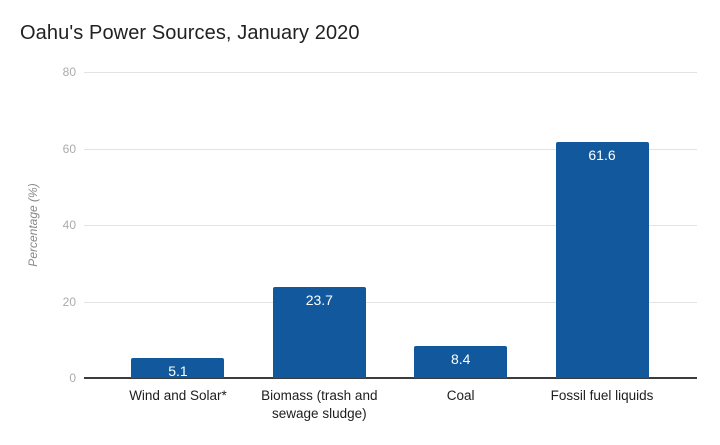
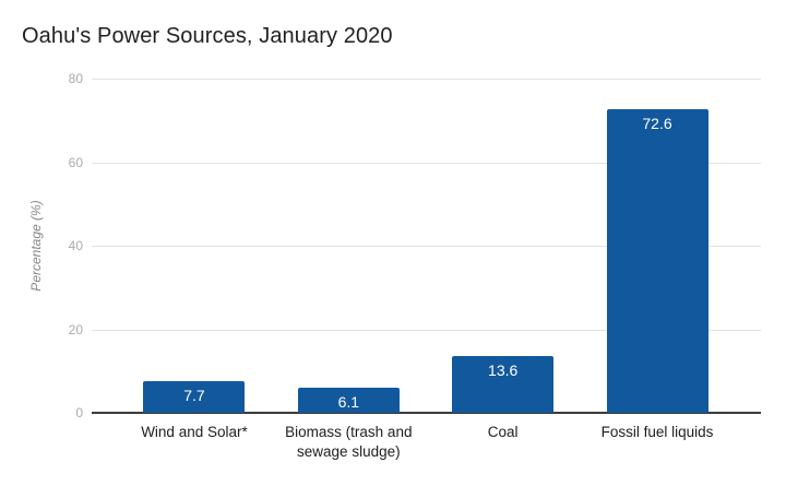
Wind and Solar*: 5.1 -> 7.7
Biomass (trash and sewage sludge): 23.7 -> 6.1
Coal: 8.4 -> 13.6
Fossil fuel liquids: 61.6 -> 72.6
